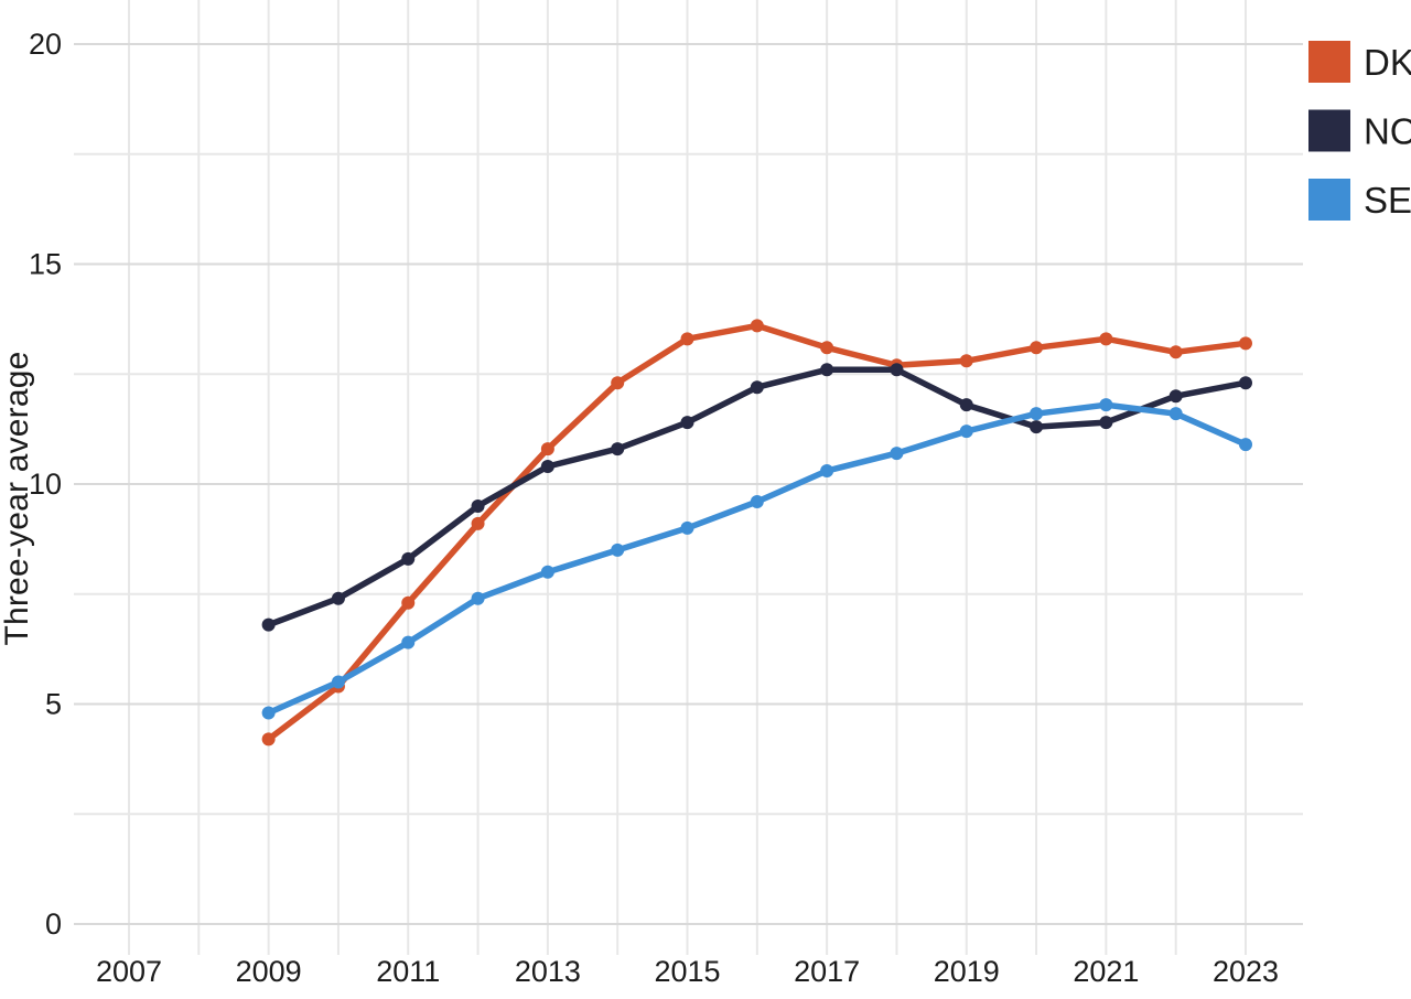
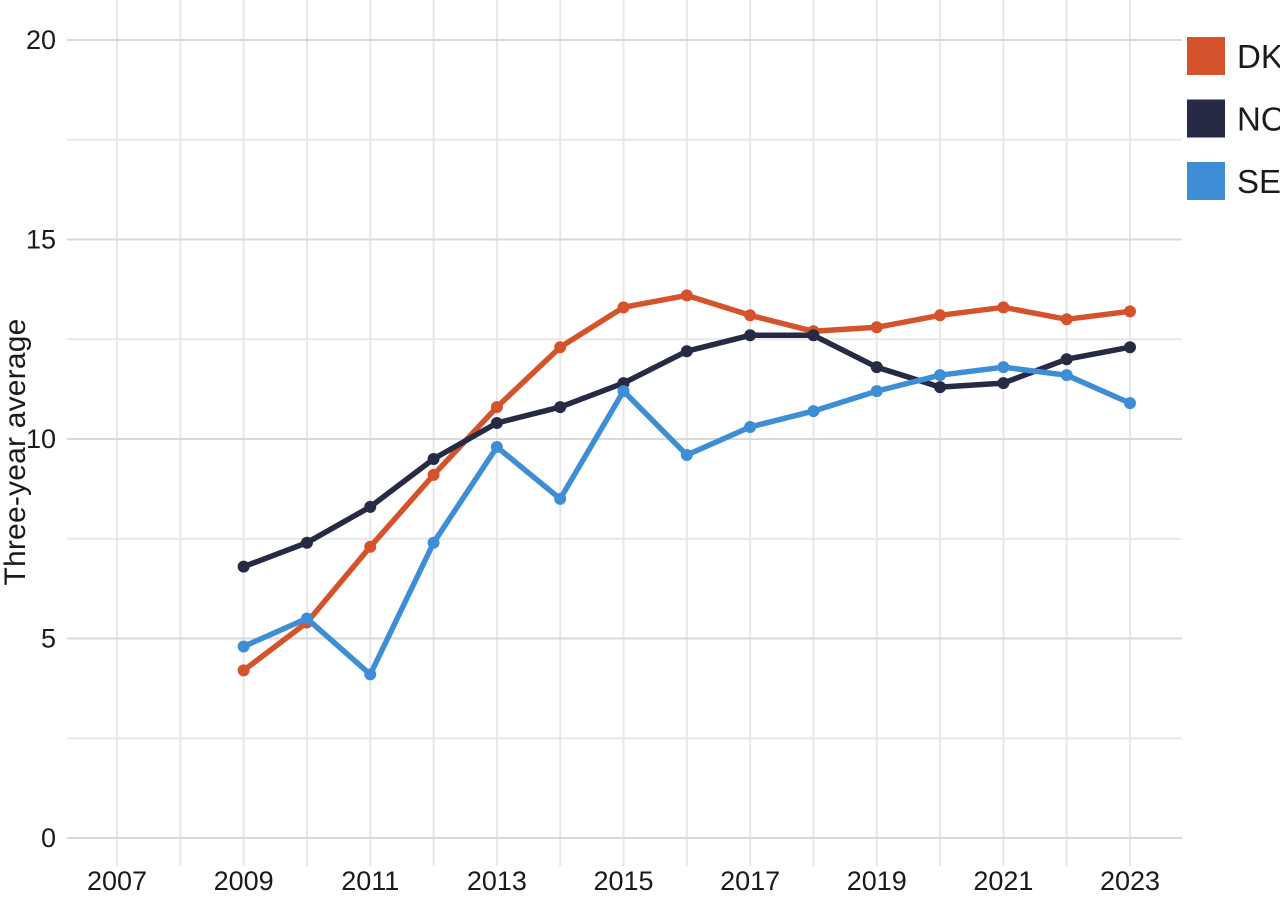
SE/2011: 6.4 -> 4.1
SE/2013: 8.0 -> 9.8
SE/2015: 9.0 -> 11.2
